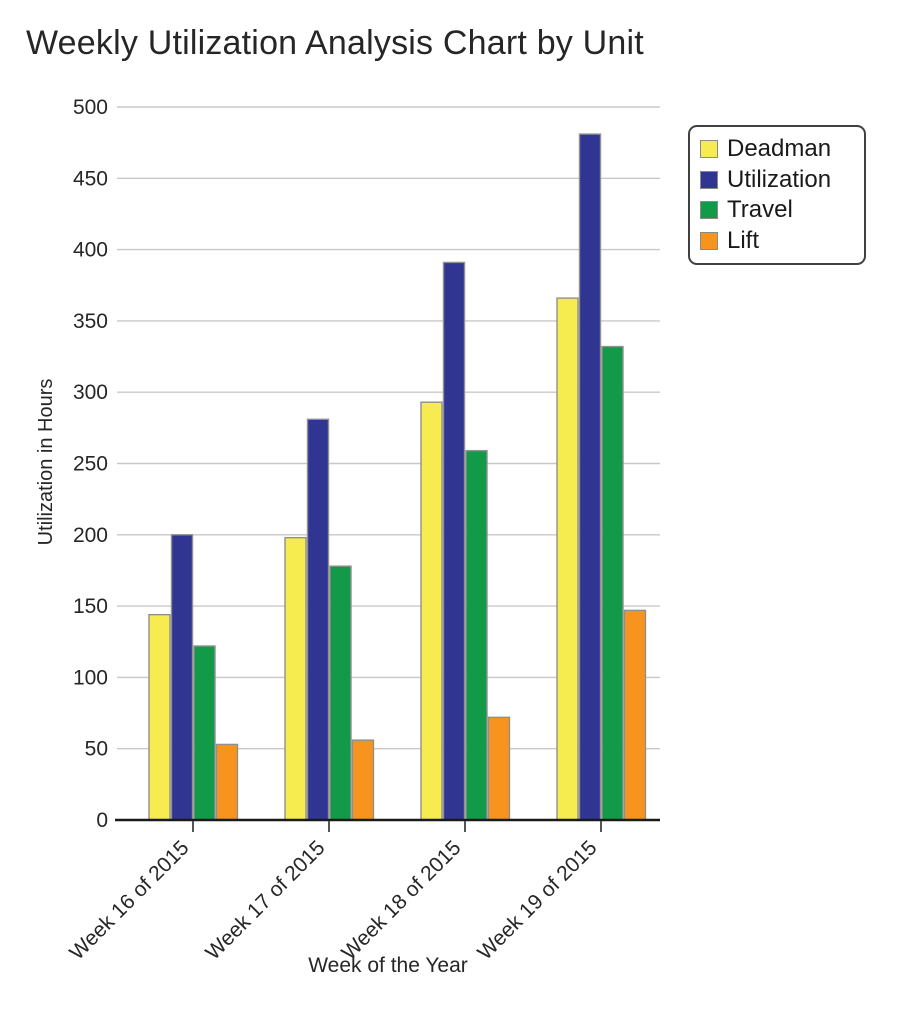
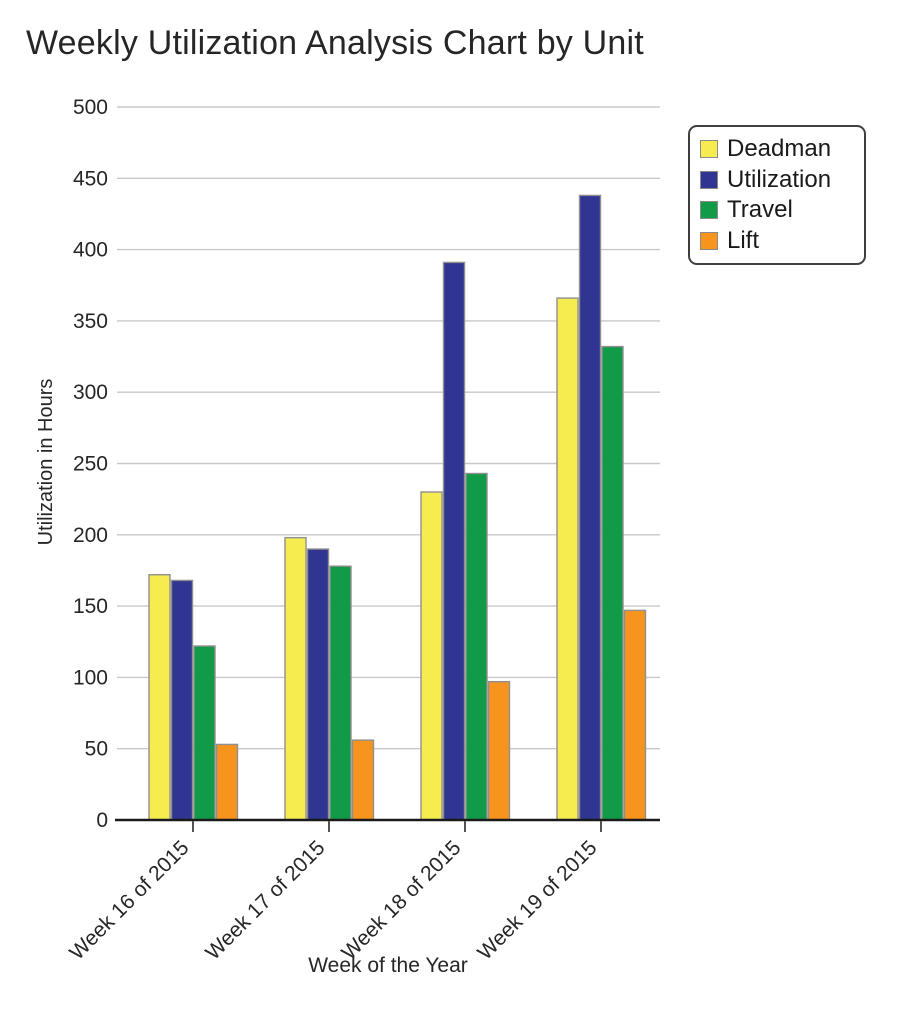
Deadman/Week 16 of 2015: 144 -> 172
Utilization/Week 16 of 2015: 200 -> 168
Utilization/Week 17 of 2015: 281 -> 190
Deadman/Week 18 of 2015: 293 -> 230
Travel/Week 18 of 2015: 259 -> 243
Lift/Week 18 of 2015: 72 -> 97
Utilization/Week 19 of 2015: 481 -> 438
